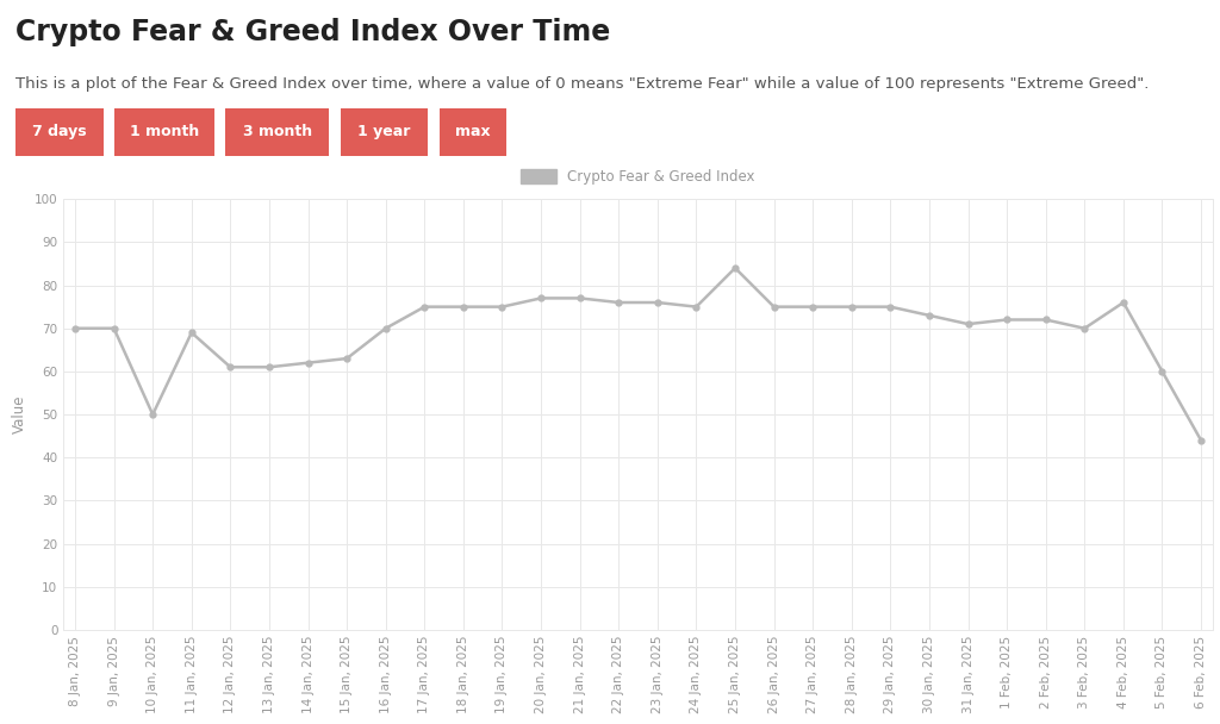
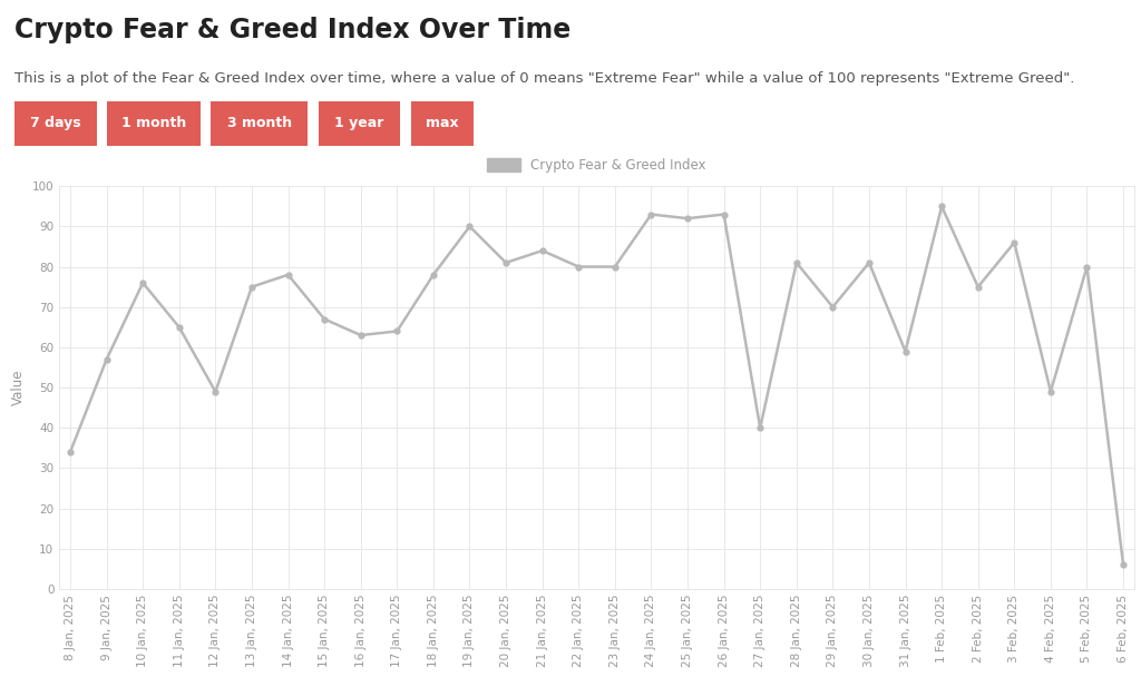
8 Jan, 2025: 70 -> 34
9 Jan, 2025: 70 -> 57
10 Jan, 2025: 50 -> 76
11 Jan, 2025: 69 -> 65
12 Jan, 2025: 61 -> 49
13 Jan, 2025: 61 -> 75
14 Jan, 2025: 62 -> 78
15 Jan, 2025: 63 -> 67
16 Jan, 2025: 70 -> 63
17 Jan, 2025: 75 -> 64
18 Jan, 2025: 75 -> 78
19 Jan, 2025: 75 -> 90
20 Jan, 2025: 77 -> 81
21 Jan, 2025: 77 -> 84
22 Jan, 2025: 76 -> 80
23 Jan, 2025: 76 -> 80
24 Jan, 2025: 75 -> 93
25 Jan, 2025: 84 -> 92
26 Jan, 2025: 75 -> 93
27 Jan, 2025: 75 -> 40
28 Jan, 2025: 75 -> 81
29 Jan, 2025: 75 -> 70
30 Jan, 2025: 73 -> 81
31 Jan, 2025: 71 -> 59
1 Feb, 2025: 72 -> 95
2 Feb, 2025: 72 -> 75
3 Feb, 2025: 70 -> 86
4 Feb, 2025: 76 -> 49
5 Feb, 2025: 60 -> 80
6 Feb, 2025: 44 -> 6
